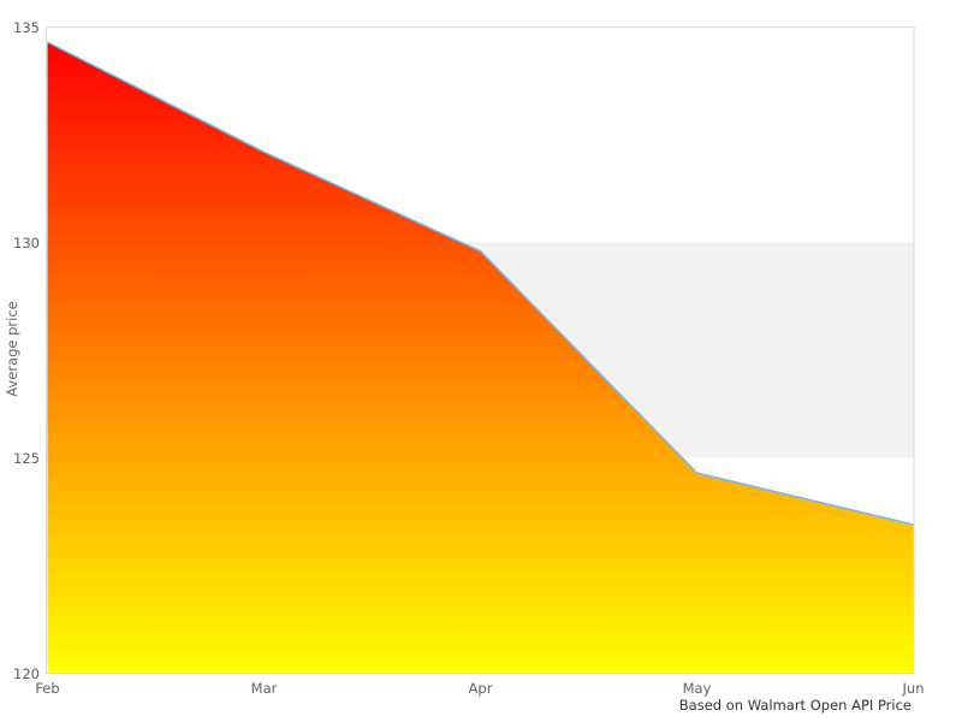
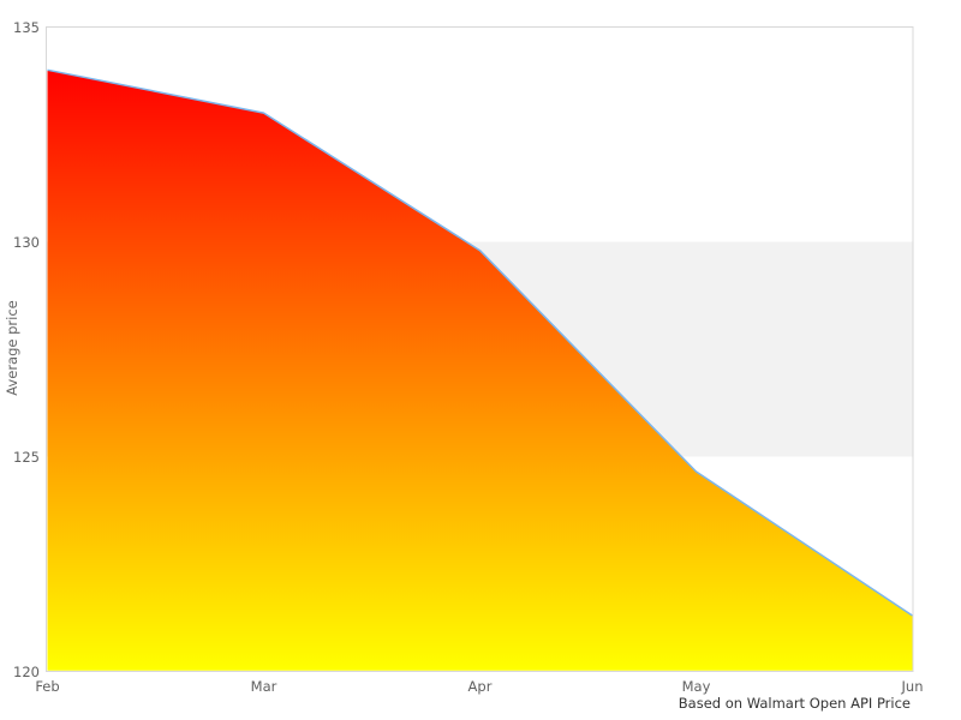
Feb: 134.7 -> 134.0
Mar: 132.1 -> 133.0
Jun: 123.5 -> 121.3
